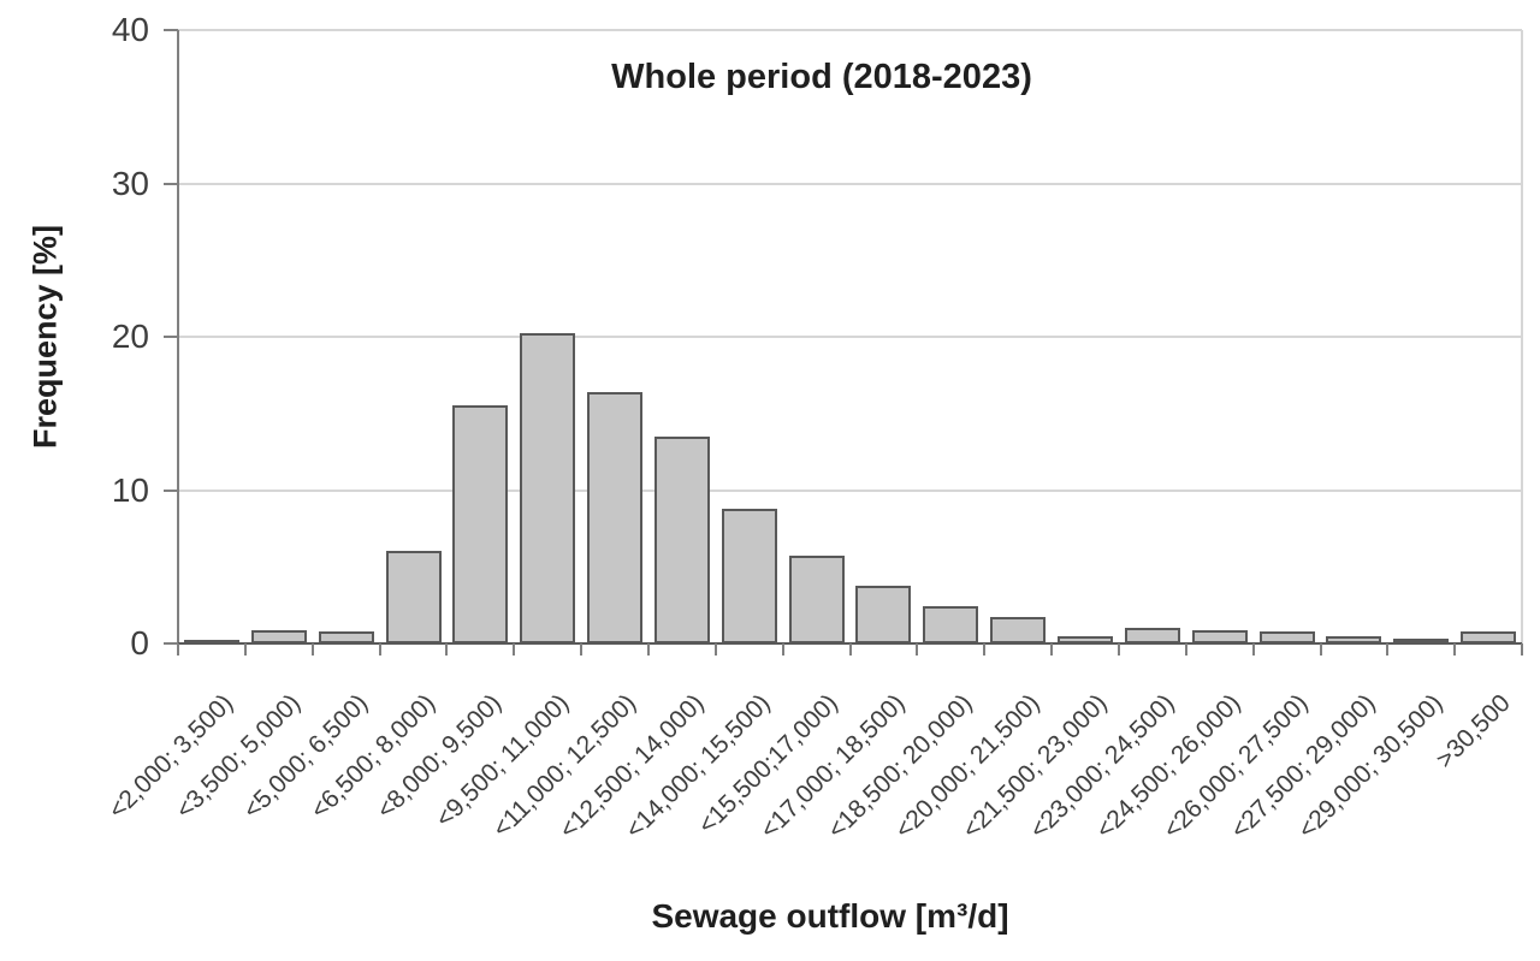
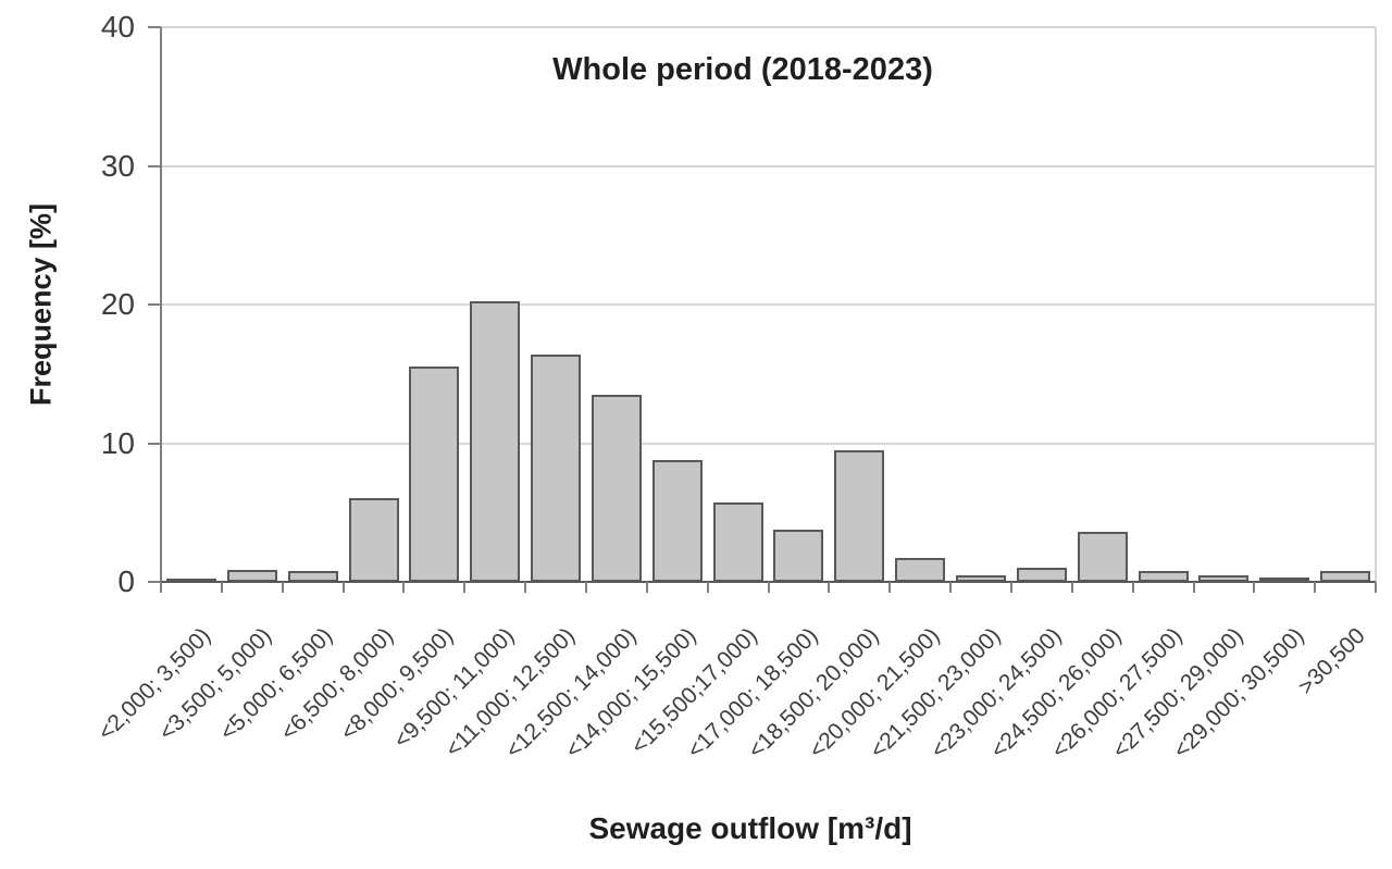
<18,500; 20,000): 2.4 -> 9.5
<24,500; 26,000): 0.9 -> 3.6
